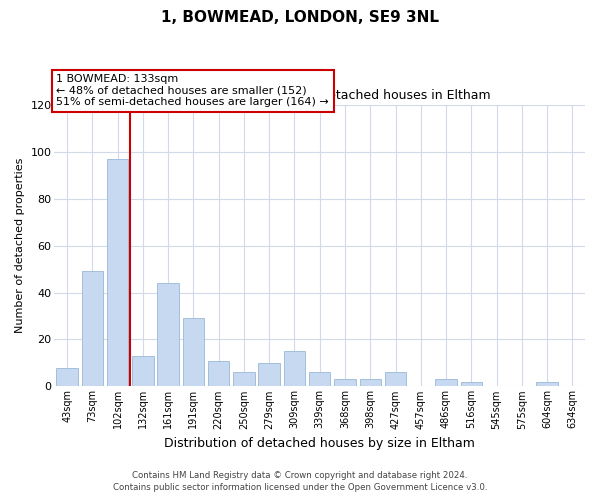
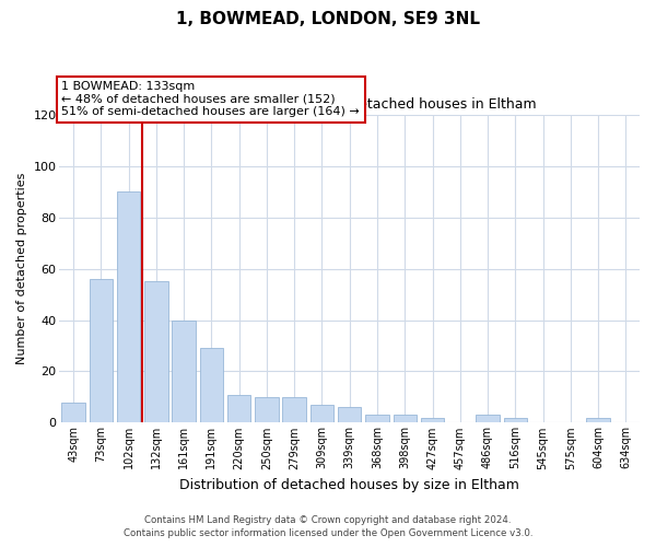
73sqm: 49 -> 56
102sqm: 97 -> 90
132sqm: 13 -> 55
161sqm: 44 -> 40
250sqm: 6 -> 10
309sqm: 15 -> 7
427sqm: 6 -> 2
